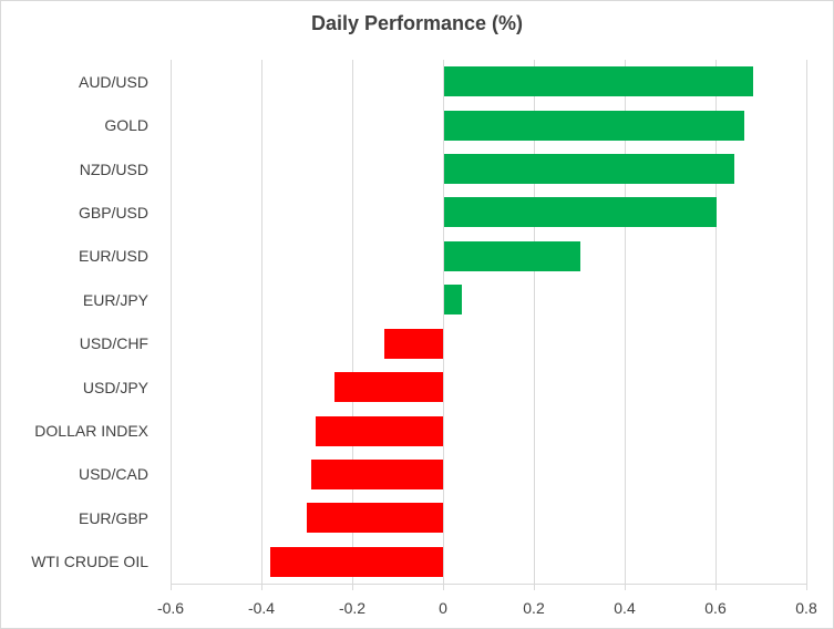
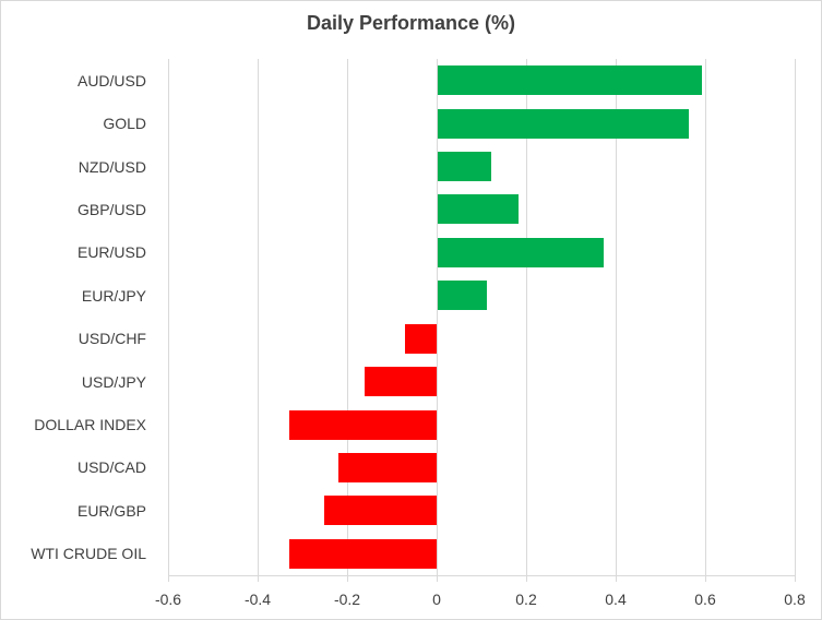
AUD/USD: 0.68 -> 0.59
GOLD: 0.66 -> 0.56
NZD/USD: 0.64 -> 0.12
GBP/USD: 0.60 -> 0.18
EUR/USD: 0.30 -> 0.37
EUR/JPY: 0.04 -> 0.11
USD/CHF: -0.13 -> -0.07
USD/JPY: -0.24 -> -0.16
DOLLAR INDEX: -0.28 -> -0.33
USD/CAD: -0.29 -> -0.22
EUR/GBP: -0.30 -> -0.25
WTI CRUDE OIL: -0.38 -> -0.33
